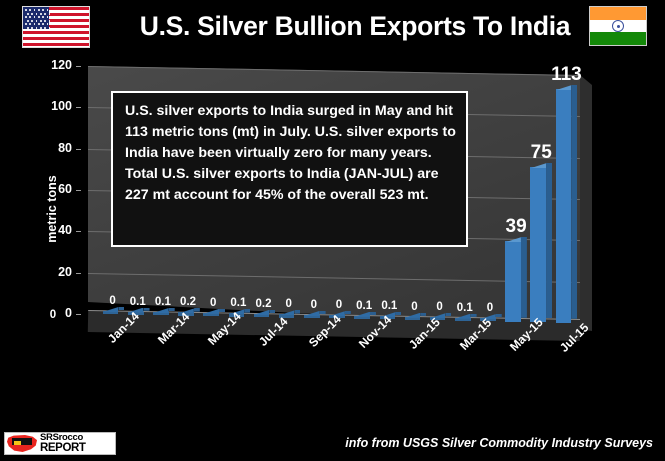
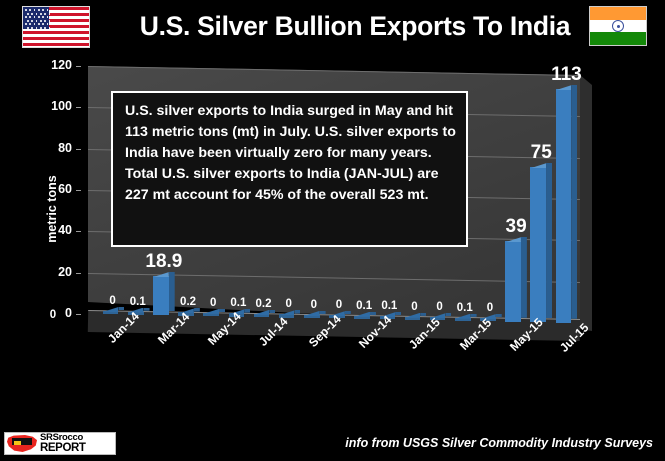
Mar-14: 0.1 -> 18.9
